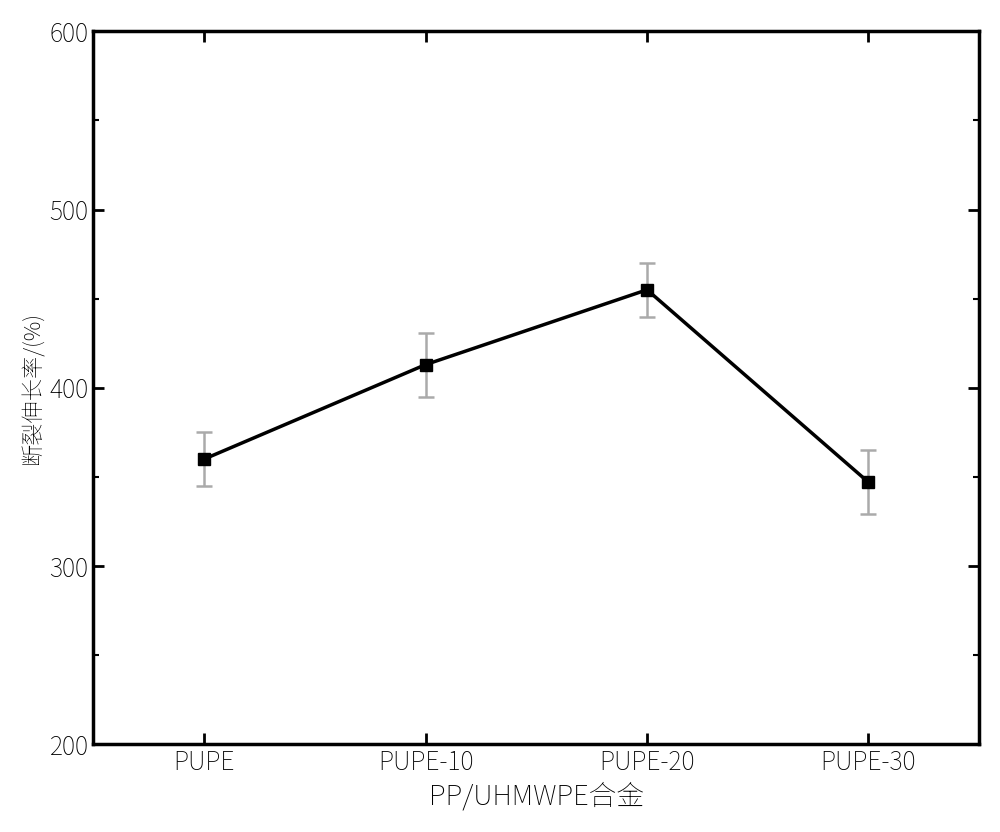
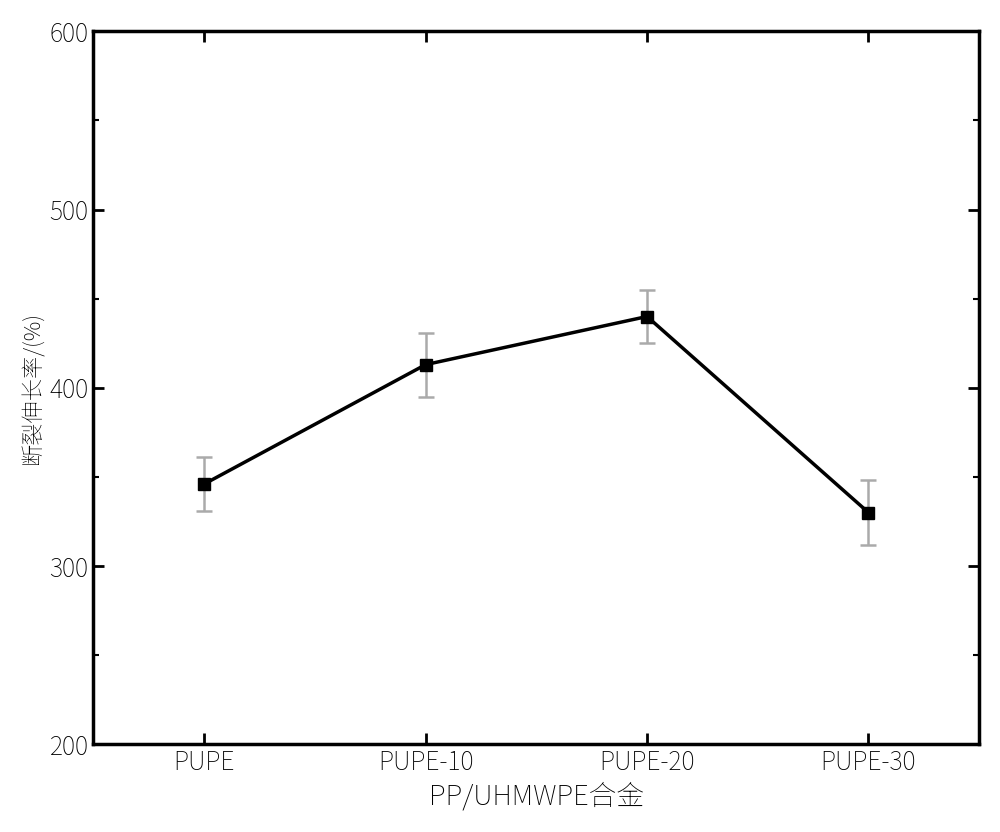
PUPE: 360 -> 346
PUPE-20: 455 -> 440
PUPE-30: 347 -> 330
